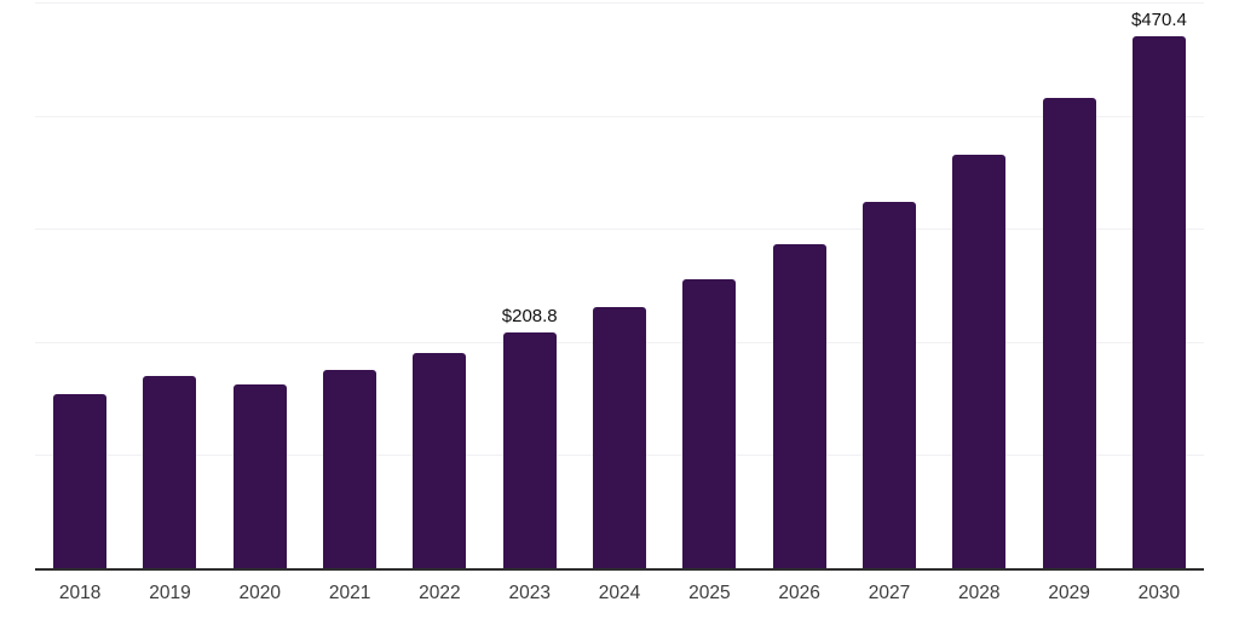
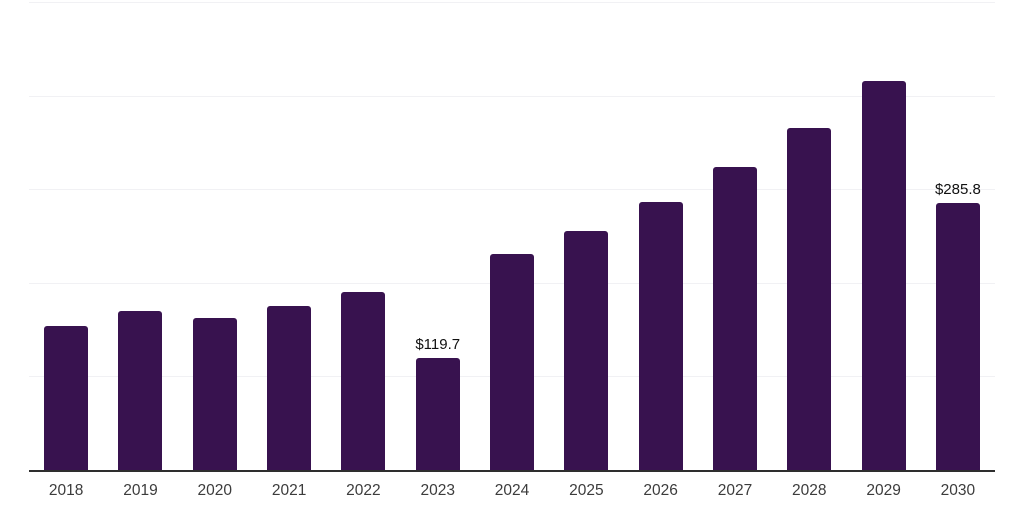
2023: $208.8 -> $119.7
2030: $470.4 -> $285.8
